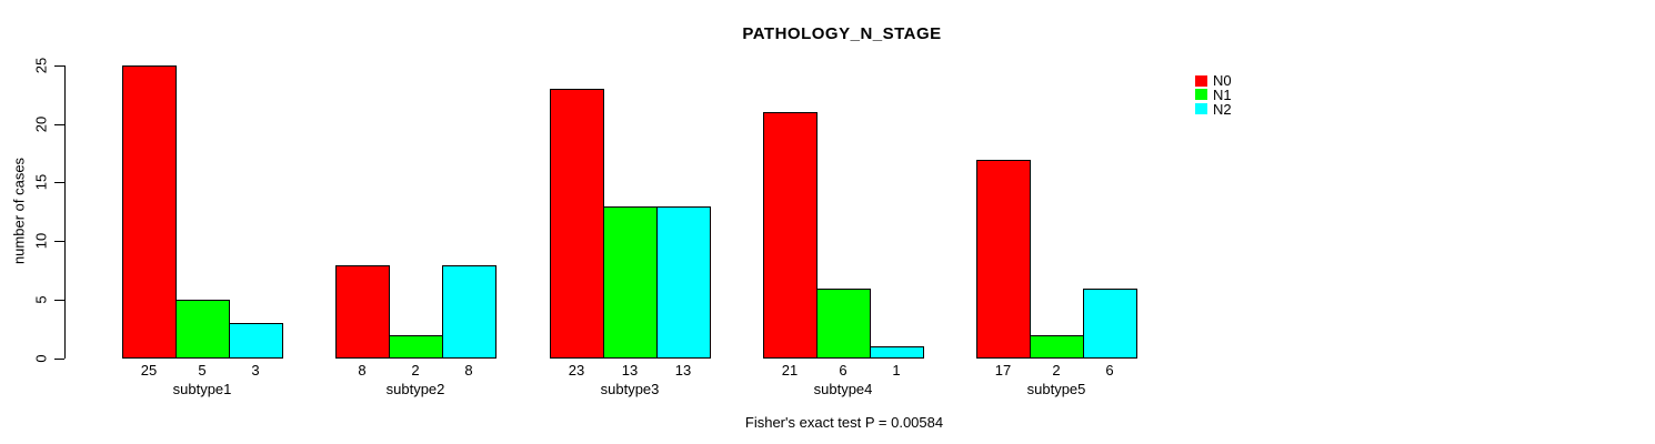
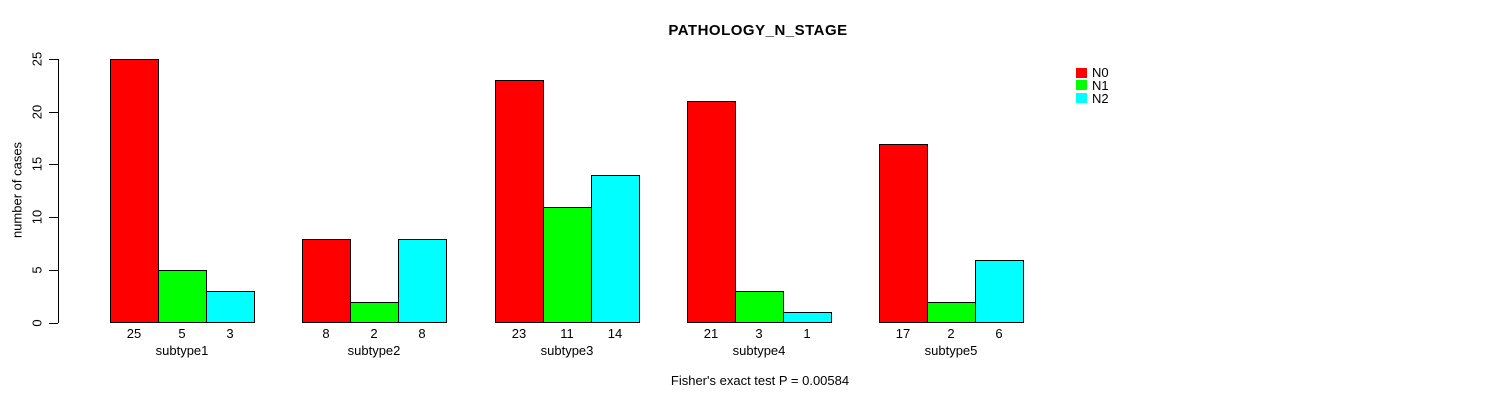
N1/subtype3: 13 -> 11
N2/subtype3: 13 -> 14
N1/subtype4: 6 -> 3
